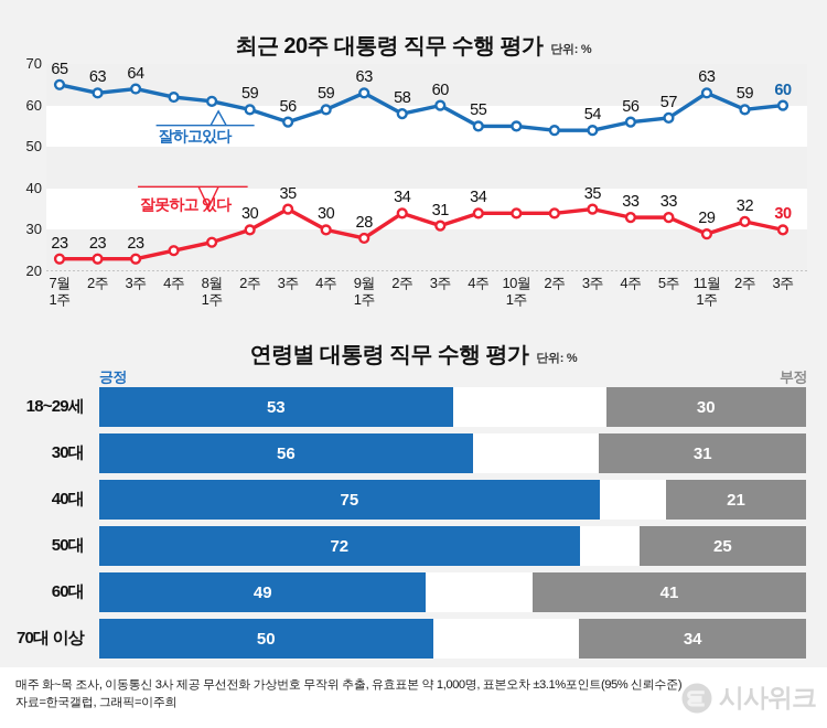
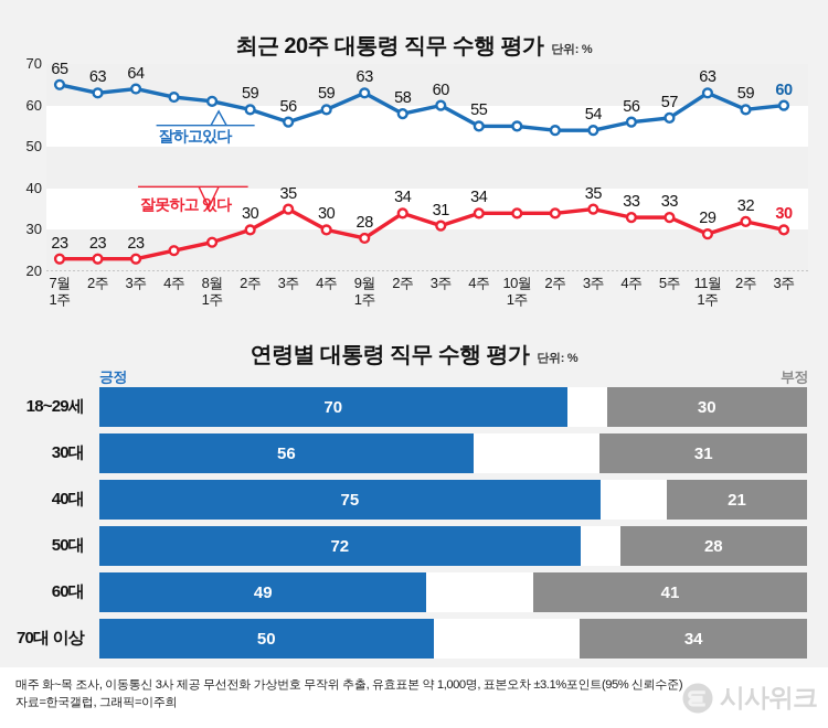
연령별 대통령 직무 수행 평가/긍정/18~29세: 53 -> 70
연령별 대통령 직무 수행 평가/부정/50대: 25 -> 28
